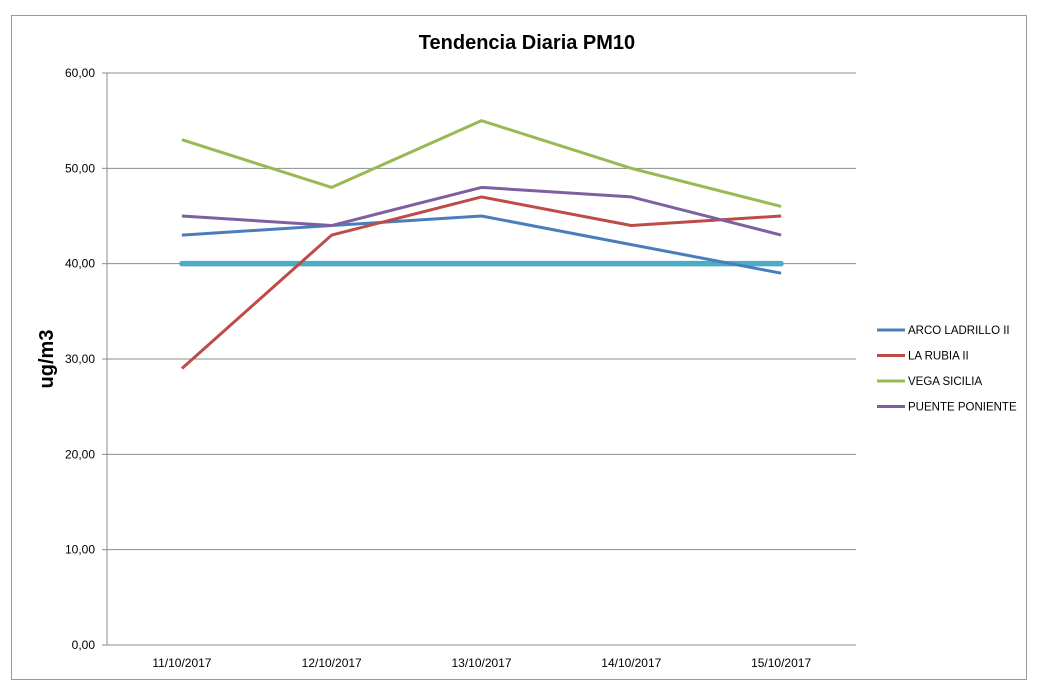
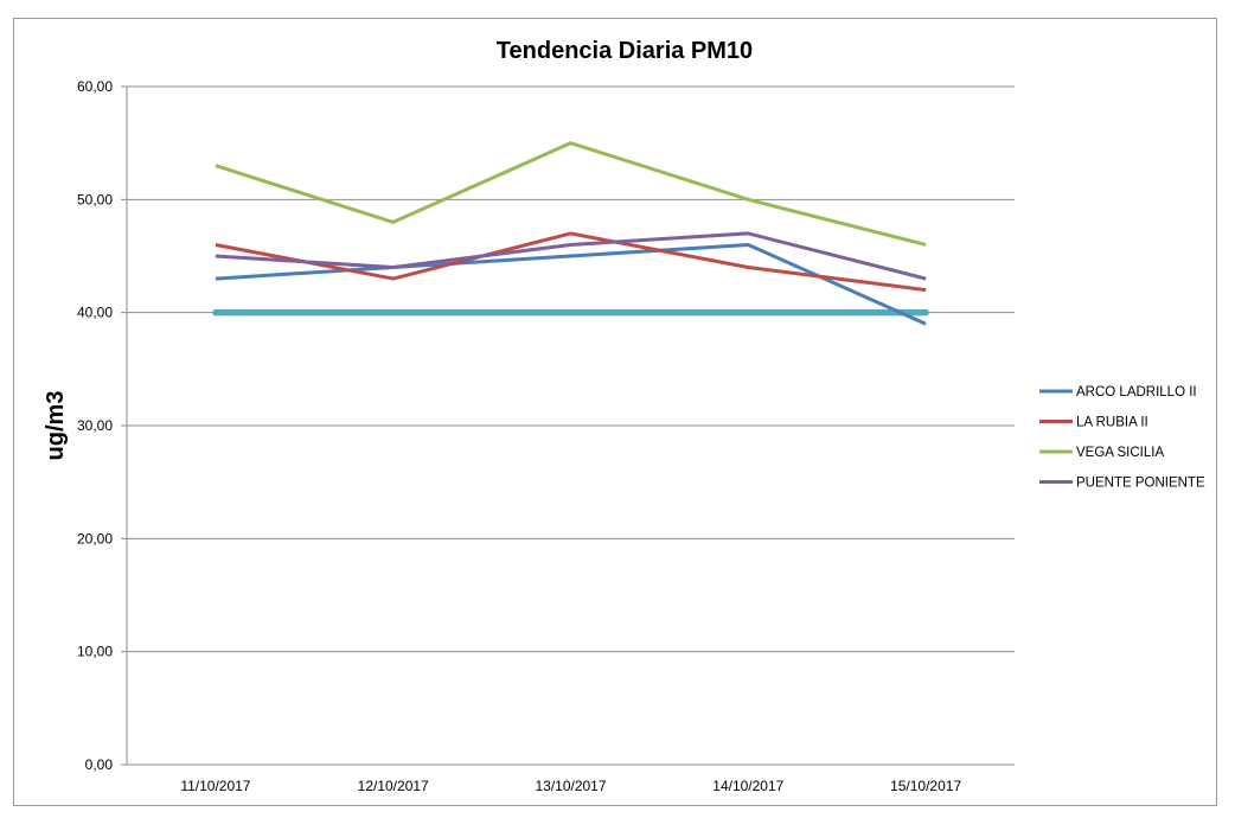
LA RUBIA II/11/10/2017: 29 -> 46
PUENTE PONIENTE/13/10/2017: 48 -> 46
ARCO LADRILLO II/14/10/2017: 42 -> 46
LA RUBIA II/15/10/2017: 45 -> 42
